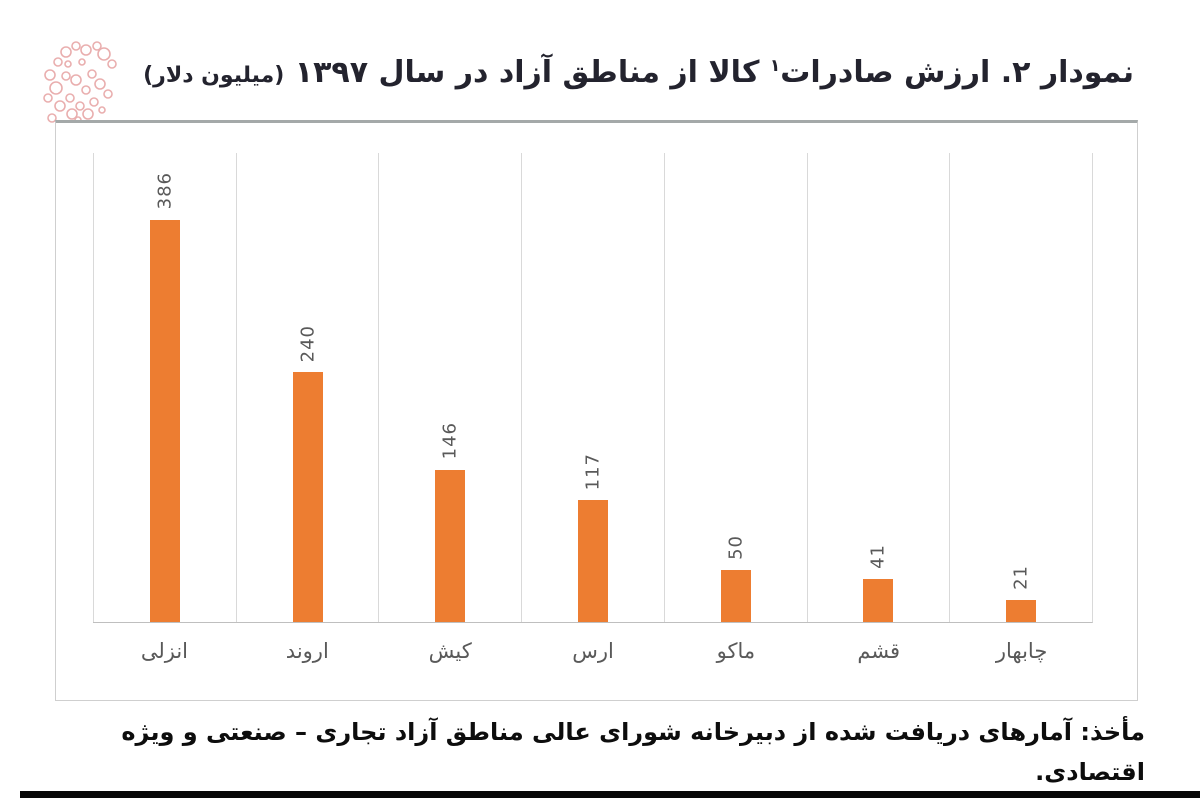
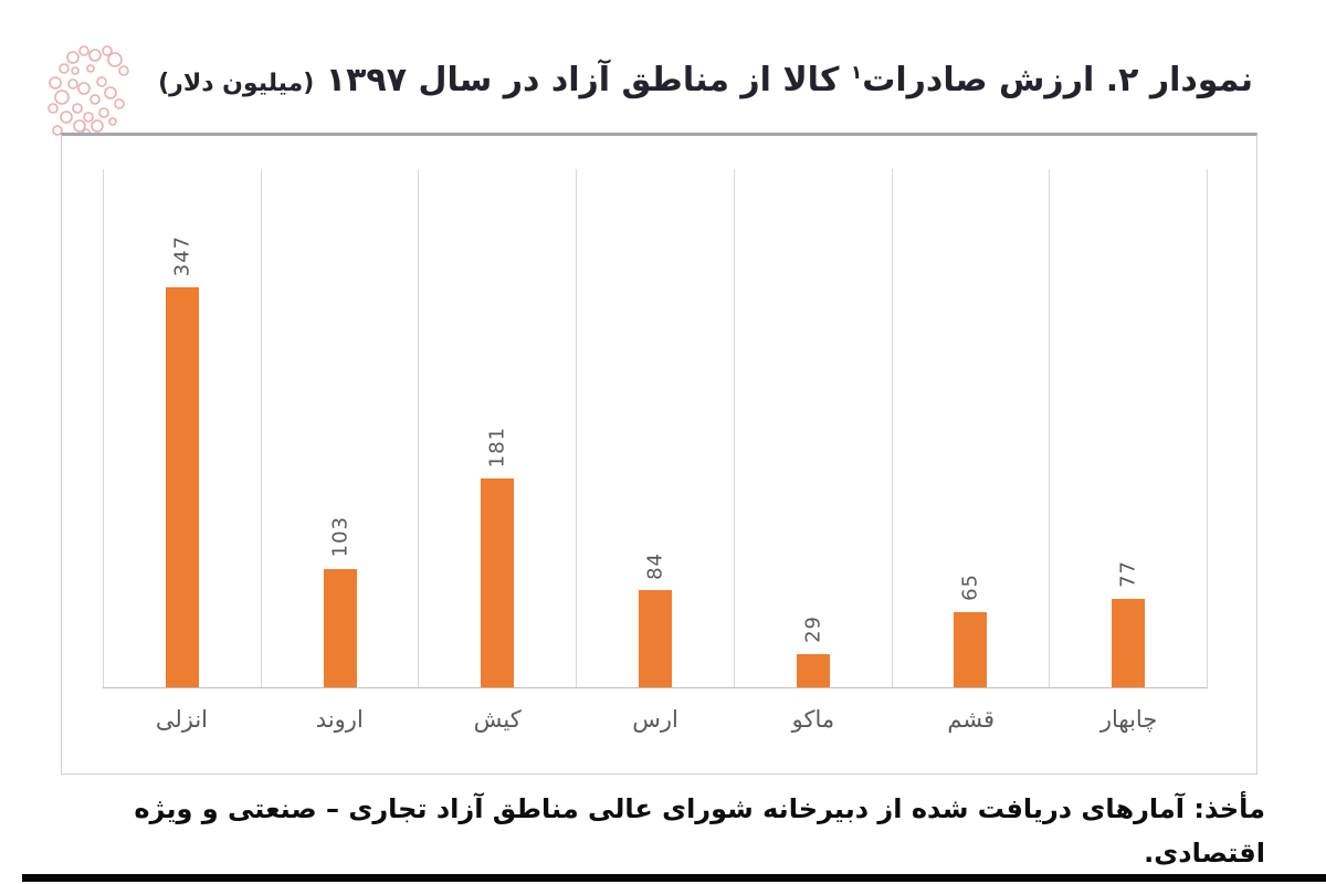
انزلی: 386 -> 347
اروند: 240 -> 103
کیش: 146 -> 181
ارس: 117 -> 84
ماکو: 50 -> 29
قشم: 41 -> 65
چابهار: 21 -> 77
